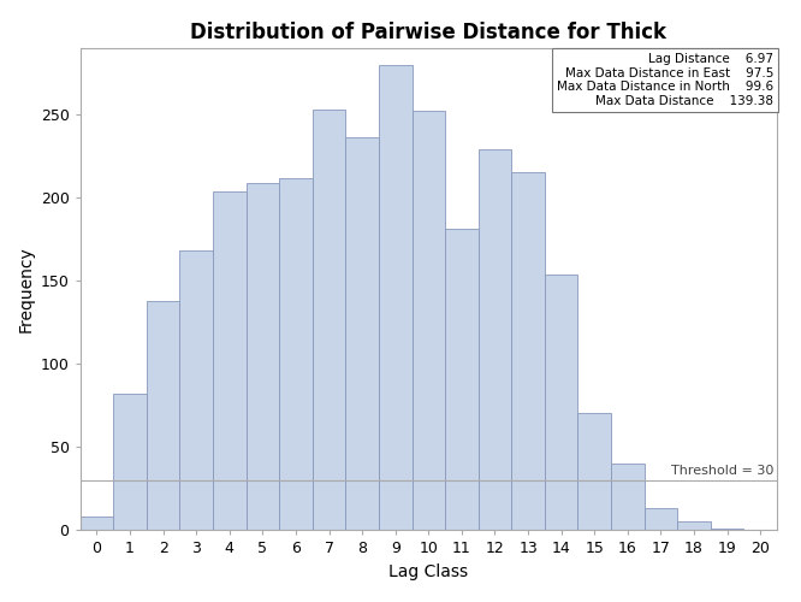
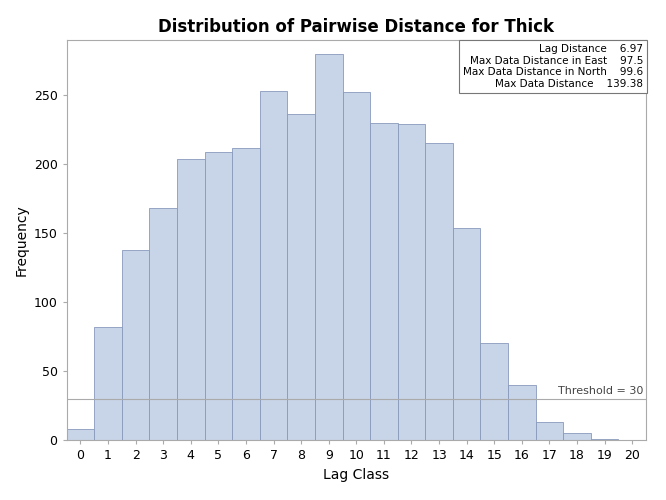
11: 181 -> 230
